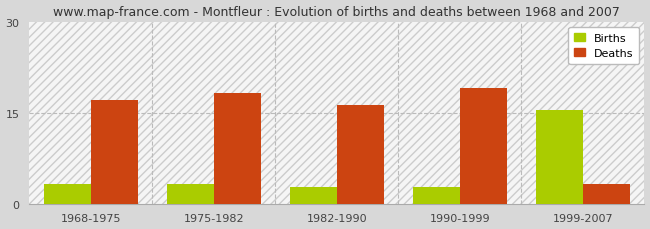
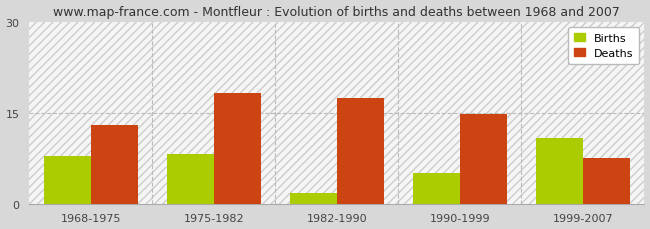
Births/1968-1975: 3.2 -> 7.8
Deaths/1968-1975: 17.0 -> 13.0
Births/1975-1982: 3.2 -> 8.2
Births/1982-1990: 2.8 -> 1.8
Deaths/1982-1990: 16.2 -> 17.4
Births/1990-1999: 2.8 -> 5.0
Deaths/1990-1999: 19.0 -> 14.8
Births/1999-2007: 15.5 -> 10.8
Deaths/1999-2007: 3.2 -> 7.6
